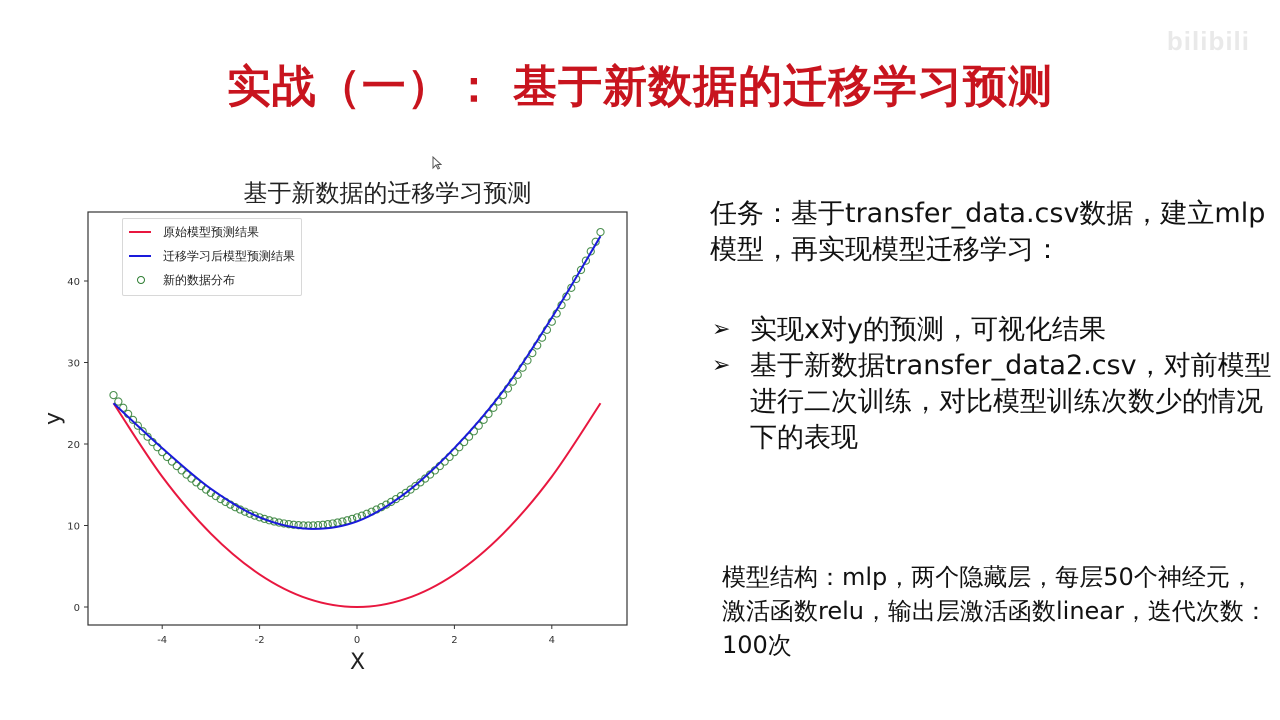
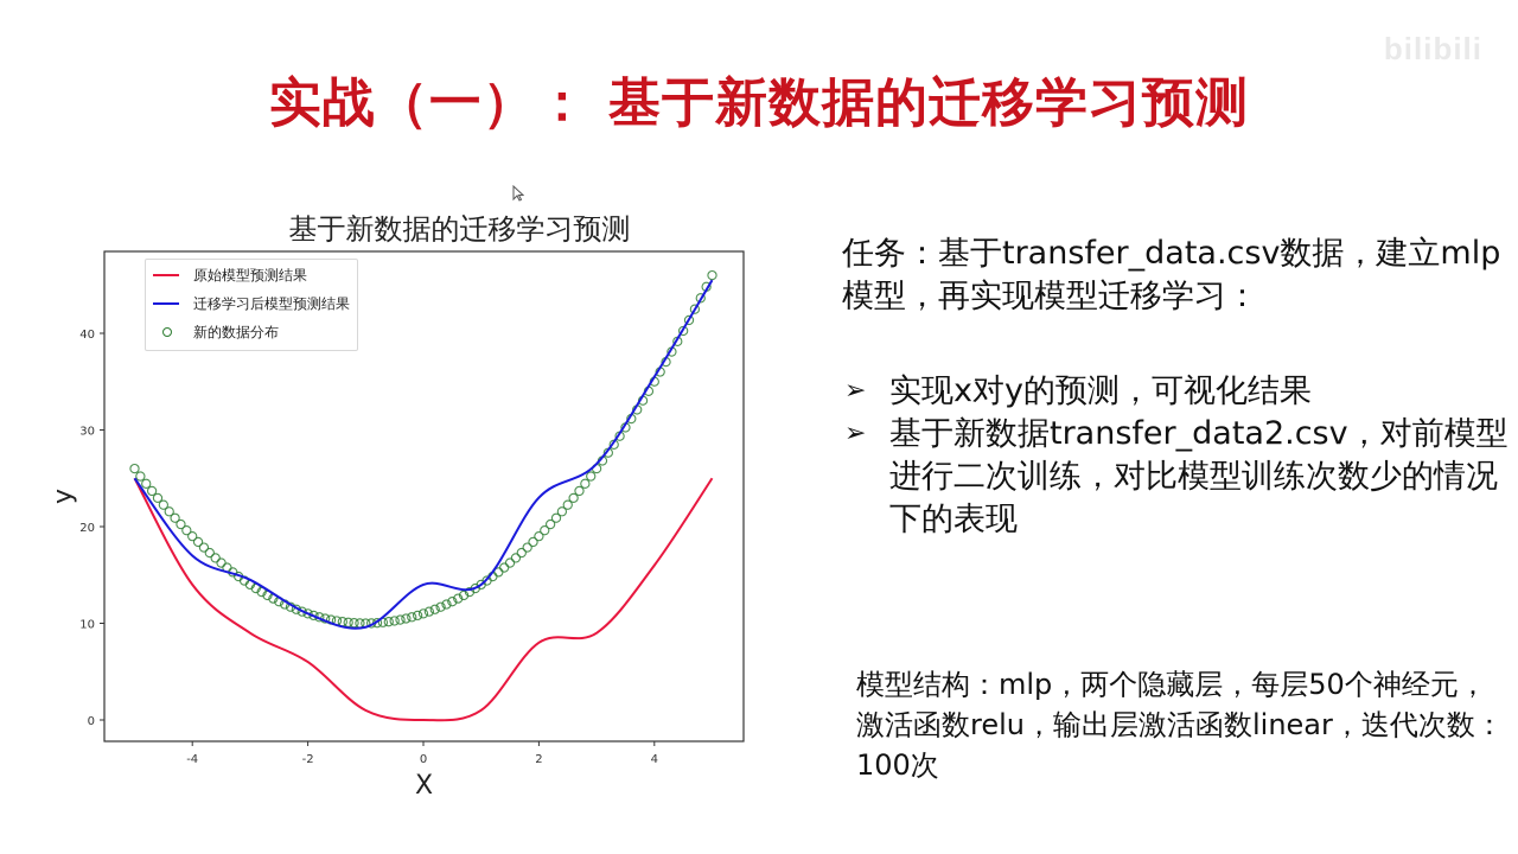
原始模型预测结果/-4: 16 -> 14
迁移学习后模型预测结果/-4: 20 -> 17
新的数据分布/-4: 19 -> 21
原始模型预测结果/-2: 4 -> 6
迁移学习后模型预测结果/0: 10 -> 14
原始模型预测结果/2: 4 -> 8
迁移学习后模型预测结果/2: 20 -> 23
新的数据分布/2: 19 -> 25
新的数据分布/4: 35 -> 42
